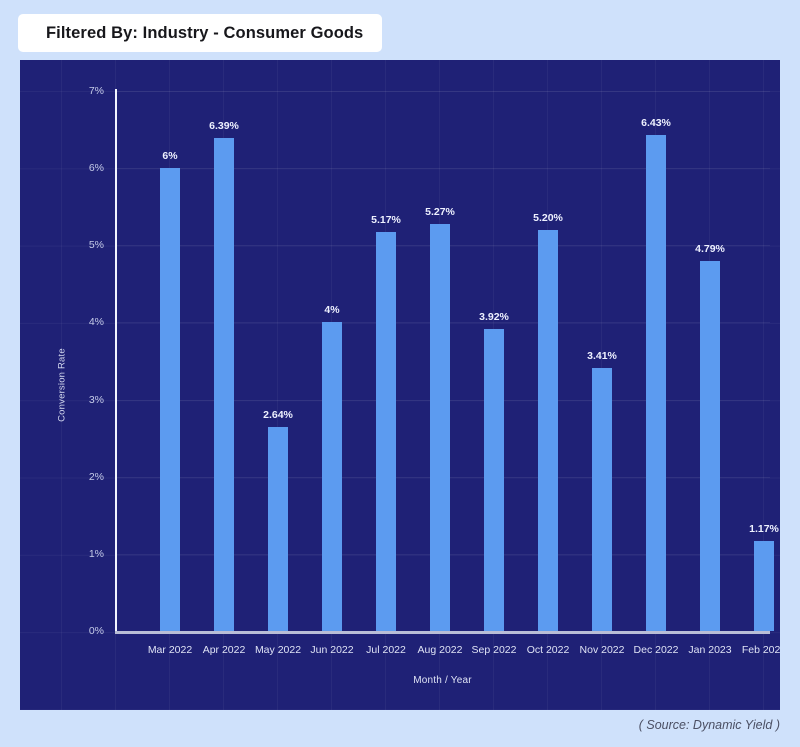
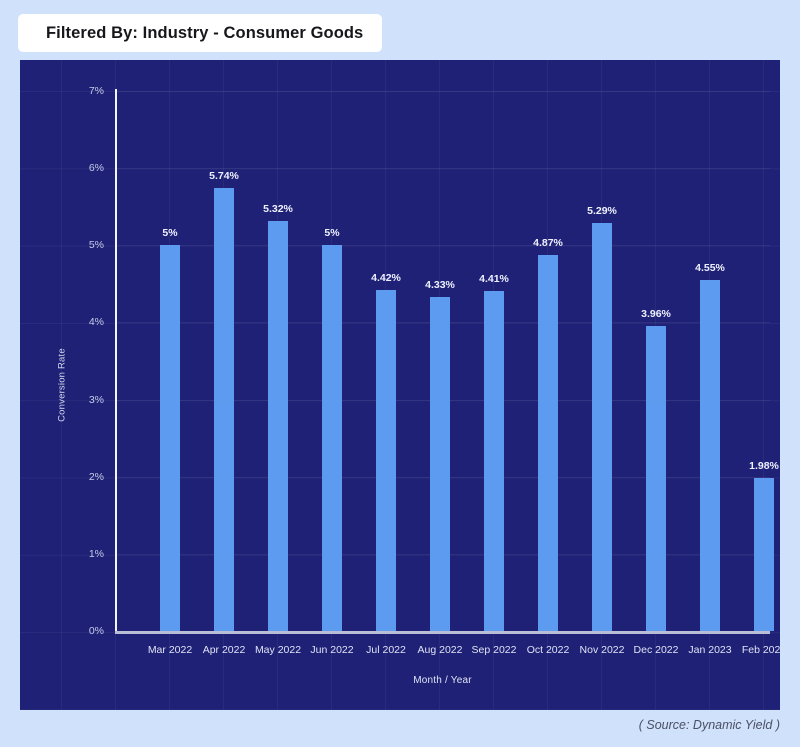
Mar 2022: 6% -> 5%
Apr 2022: 6.39% -> 5.74%
May 2022: 2.64% -> 5.32%
Jun 2022: 4% -> 5%
Jul 2022: 5.17% -> 4.42%
Aug 2022: 5.27% -> 4.33%
Sep 2022: 3.92% -> 4.41%
Oct 2022: 5.20% -> 4.87%
Nov 2022: 3.41% -> 5.29%
Dec 2022: 6.43% -> 3.96%
Jan 2023: 4.79% -> 4.55%
Feb 2023: 1.17% -> 1.98%
